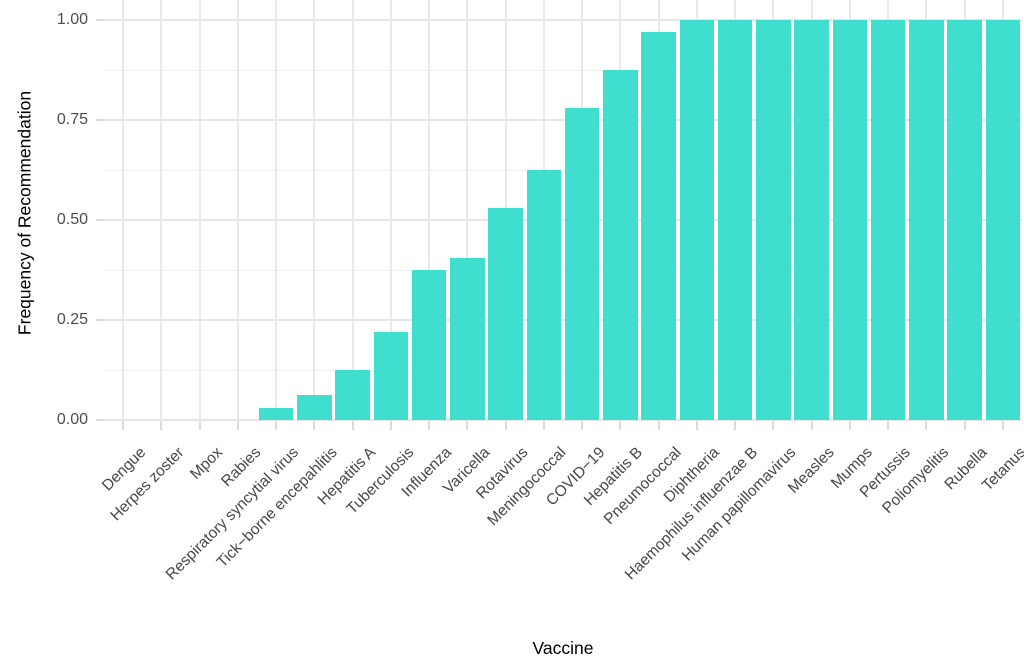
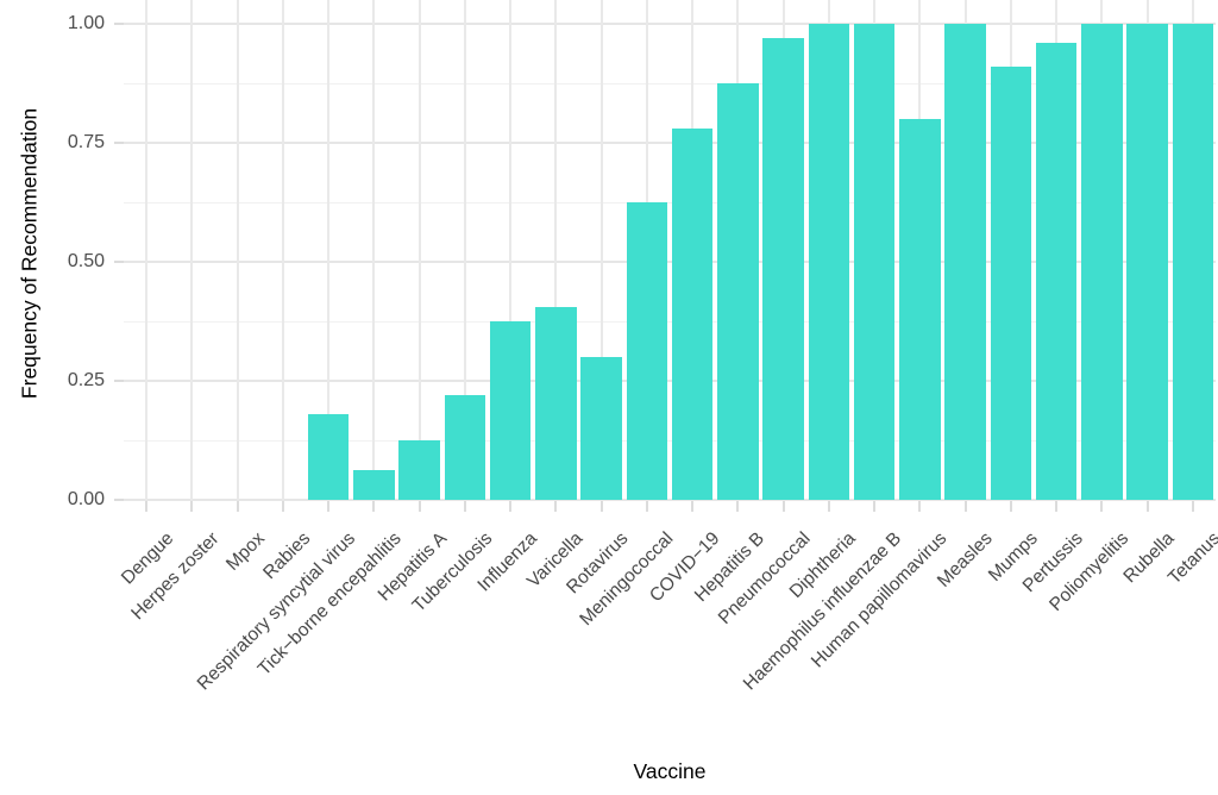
Respiratory syncytial virus: 0.03 -> 0.18
Rotavirus: 0.53 -> 0.30
Human papillomavirus: 1.00 -> 0.80
Mumps: 1.00 -> 0.91
Pertussis: 1.00 -> 0.96
